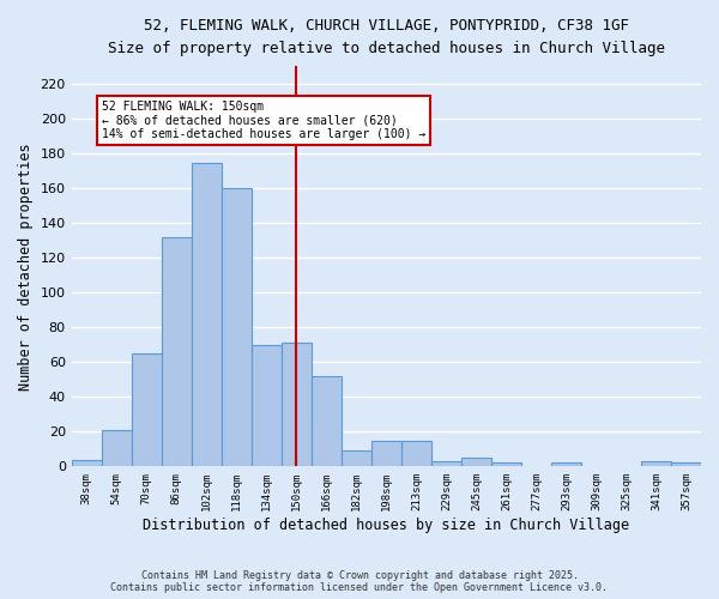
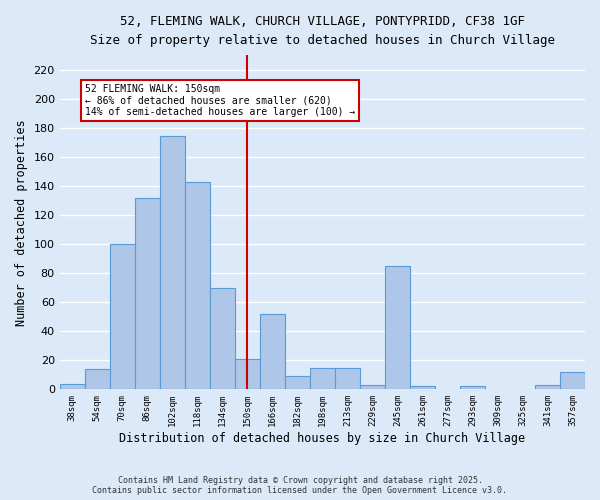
54sqm: 21 -> 14
70sqm: 65 -> 100
118sqm: 160 -> 143
150sqm: 71 -> 21
245sqm: 5 -> 85
357sqm: 2 -> 12
